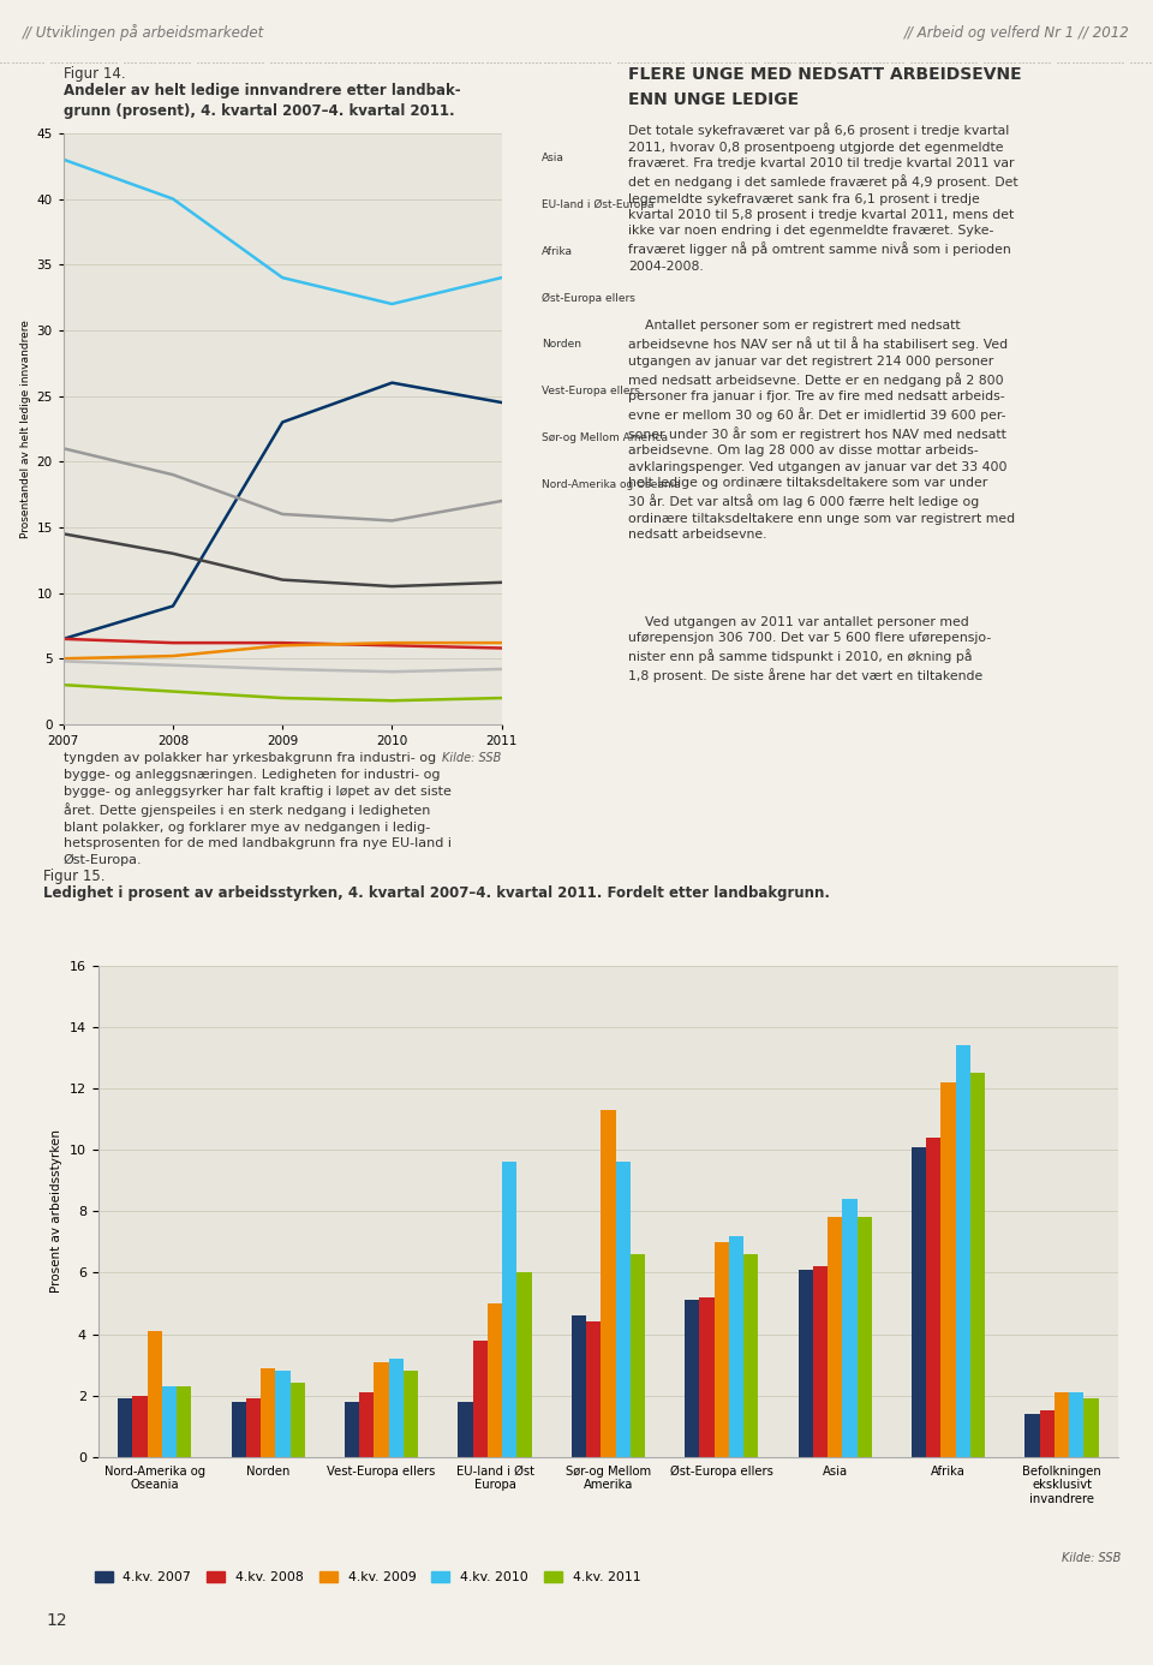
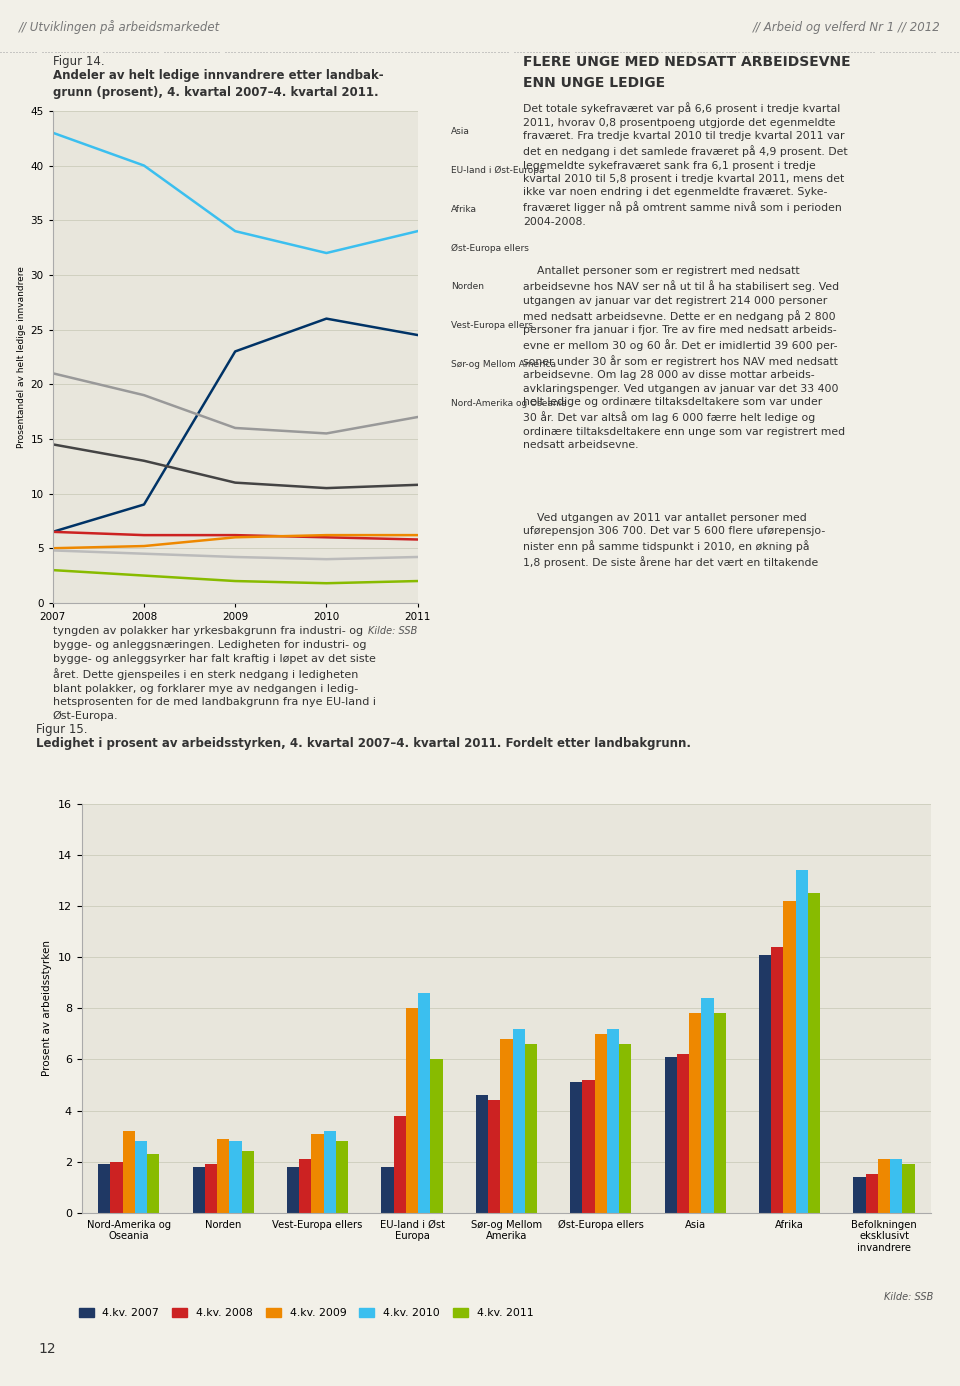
4.kv. 2009/Nord-Amerika og Oseania: 4.1 -> 3.2
4.kv. 2010/Nord-Amerika og Oseania: 2.3 -> 2.8
4.kv. 2009/EU-land i Øst Europa: 5.0 -> 8.0
4.kv. 2010/EU-land i Øst Europa: 9.6 -> 8.6
4.kv. 2009/Sør-og Mellom Amerika: 11.3 -> 6.8
4.kv. 2010/Sør-og Mellom Amerika: 9.6 -> 7.2
